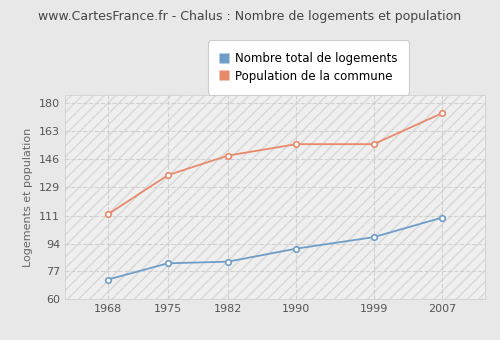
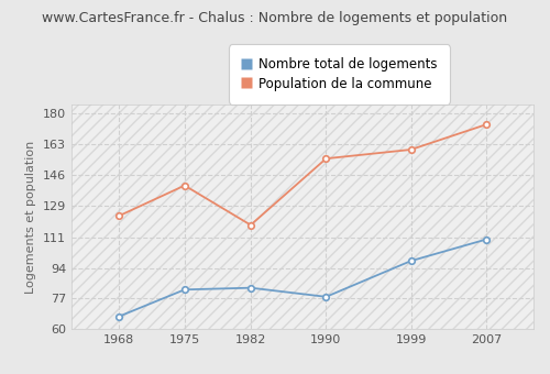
Nombre total de logements/1968: 72 -> 67
Population de la commune/1968: 112 -> 123
Population de la commune/1975: 136 -> 140
Population de la commune/1982: 148 -> 118
Nombre total de logements/1990: 91 -> 78
Population de la commune/1999: 155 -> 160
